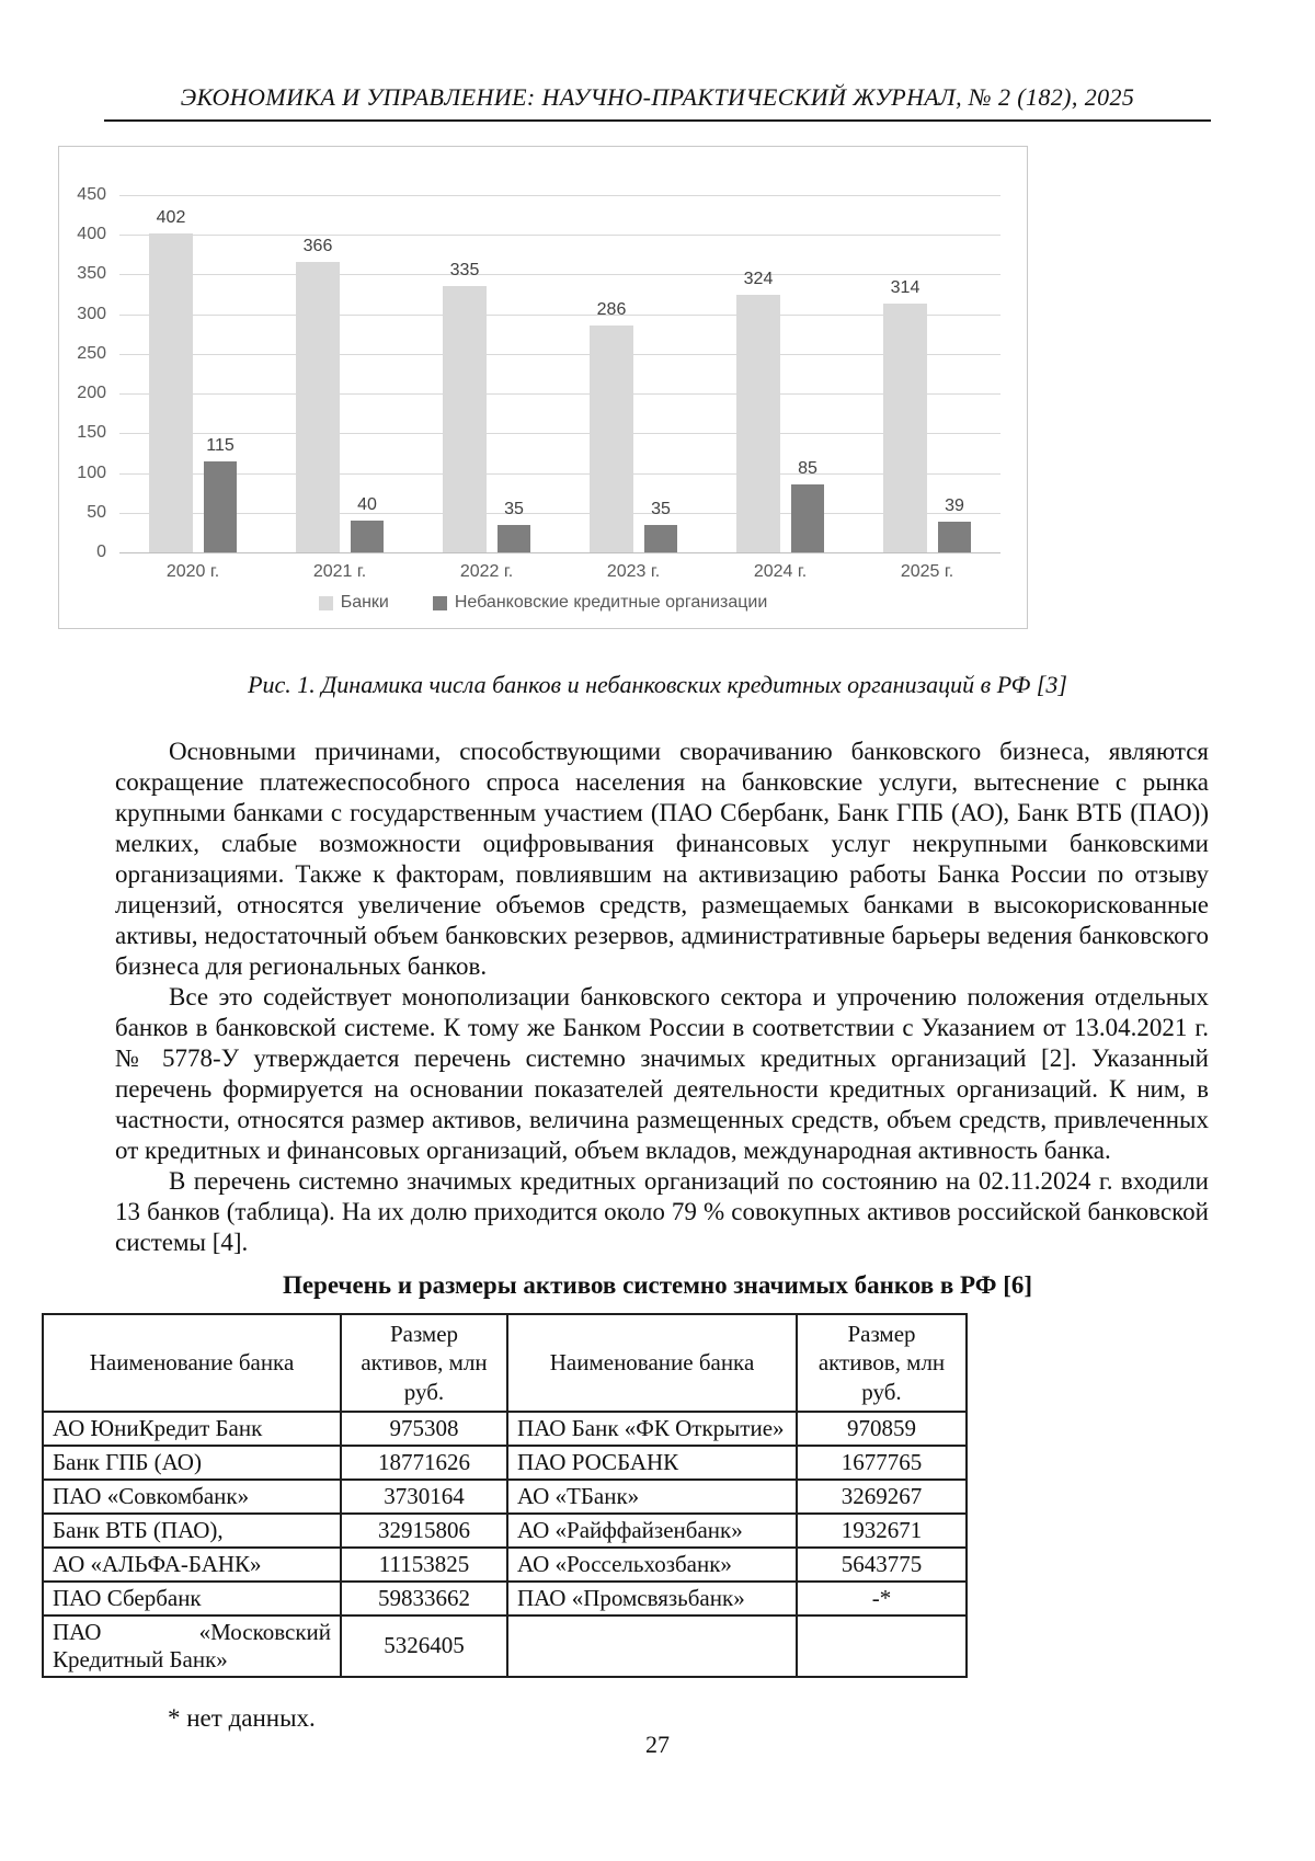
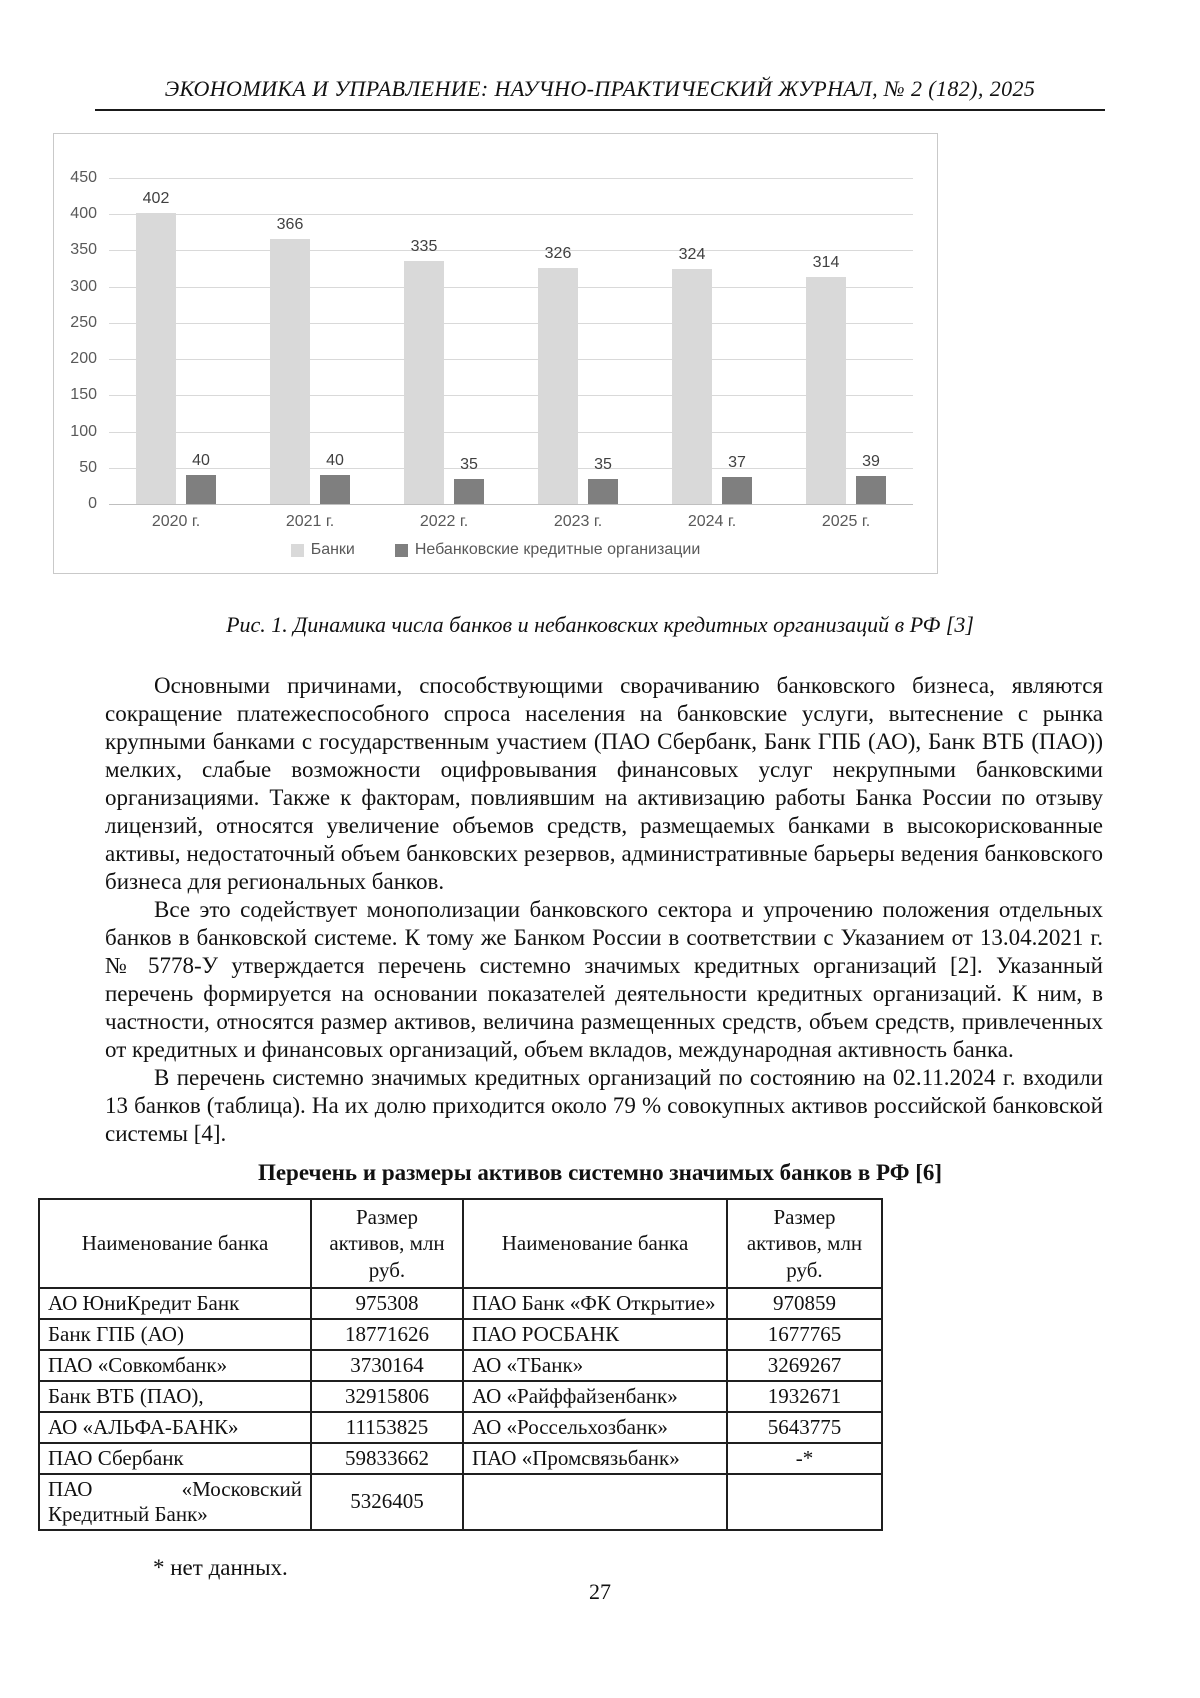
Небанковские кредитные организации/2020 г.: 115 -> 40
Банки/2023 г.: 286 -> 326
Небанковские кредитные организации/2024 г.: 85 -> 37
